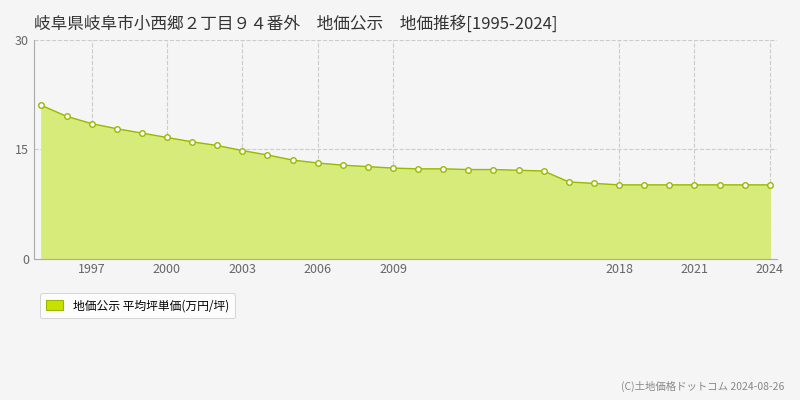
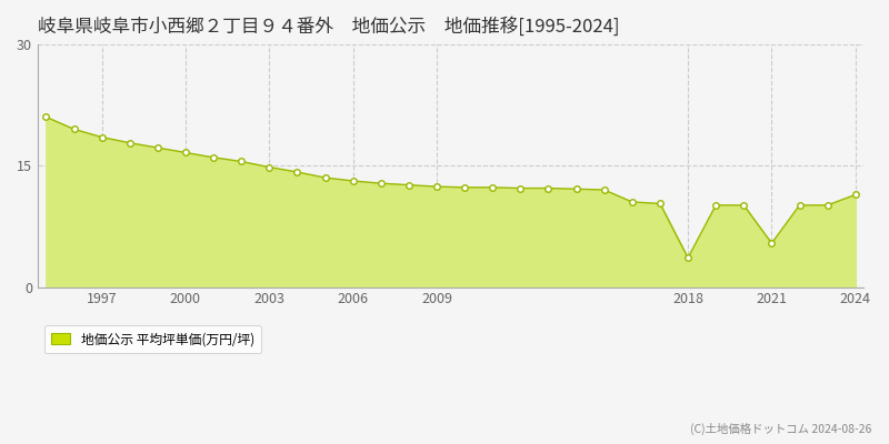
2018: 10.1 -> 3.6
2021: 10.1 -> 5.4
2024: 10.1 -> 11.4
